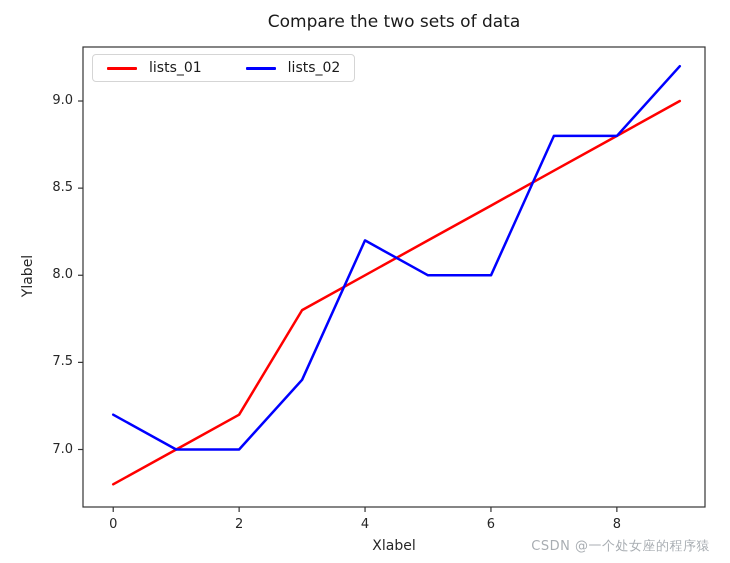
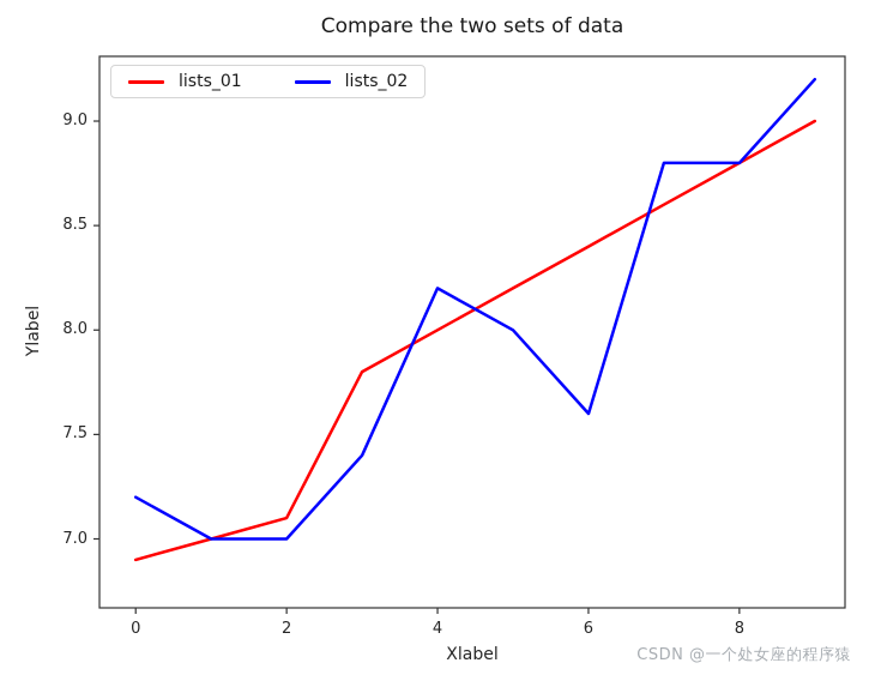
lists_01/0: 6.8 -> 6.9
lists_01/2: 7.2 -> 7.1
lists_02/6: 8.0 -> 7.6
